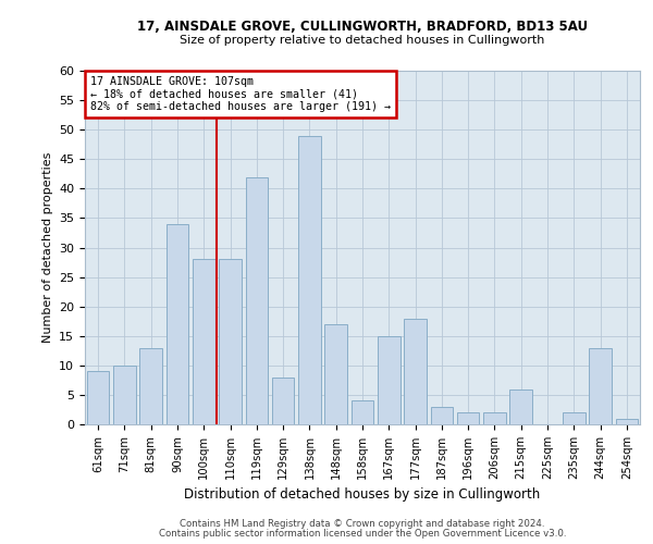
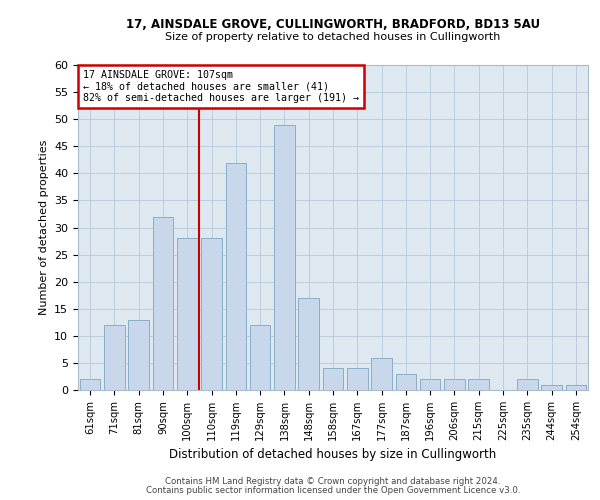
61sqm: 9 -> 2
71sqm: 10 -> 12
90sqm: 34 -> 32
129sqm: 8 -> 12
167sqm: 15 -> 4
177sqm: 18 -> 6
215sqm: 6 -> 2
244sqm: 13 -> 1
